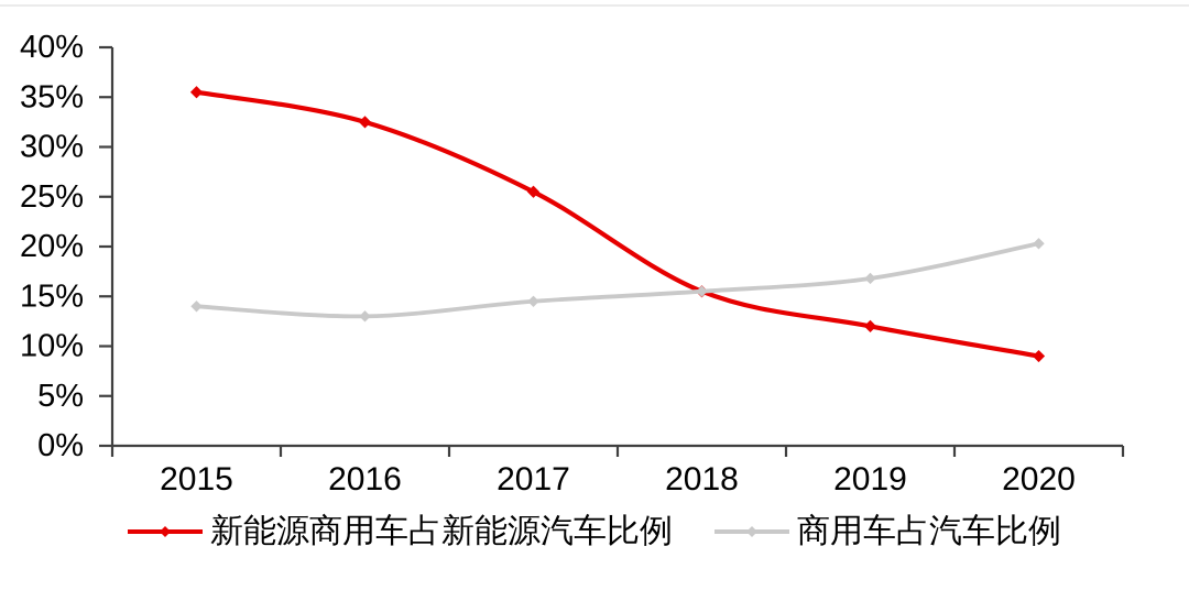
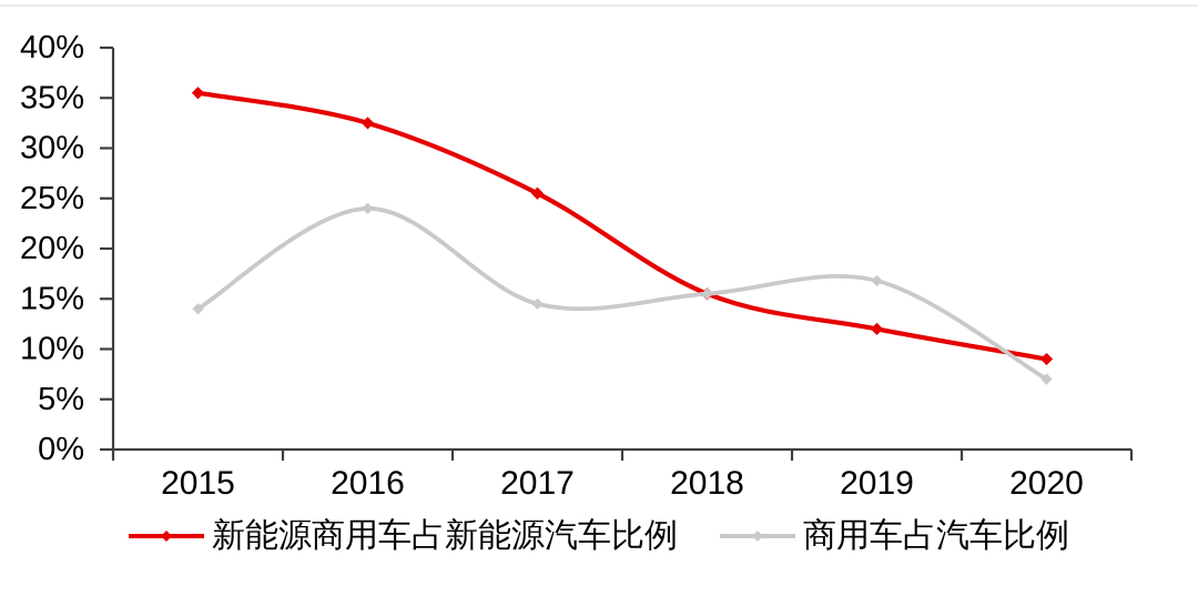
商用车占汽车比例/2016: 13% -> 24%
商用车占汽车比例/2020: 20% -> 7%
